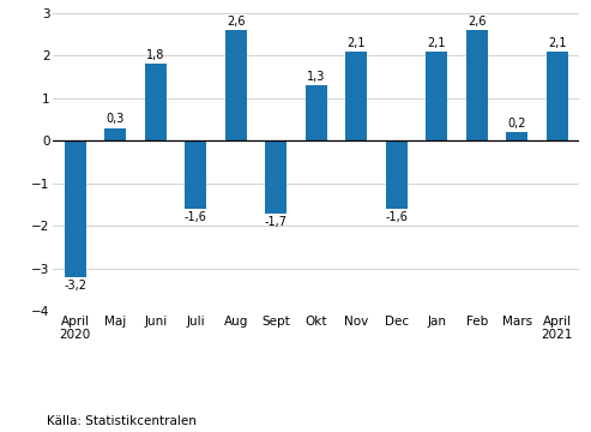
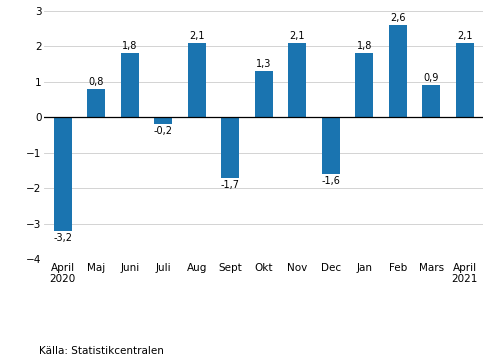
Maj: 0,3 -> 0,8
Juli: -1,6 -> -0,2
Aug: 2,6 -> 2,1
Jan: 2,1 -> 1,8
Mars: 0,2 -> 0,9
